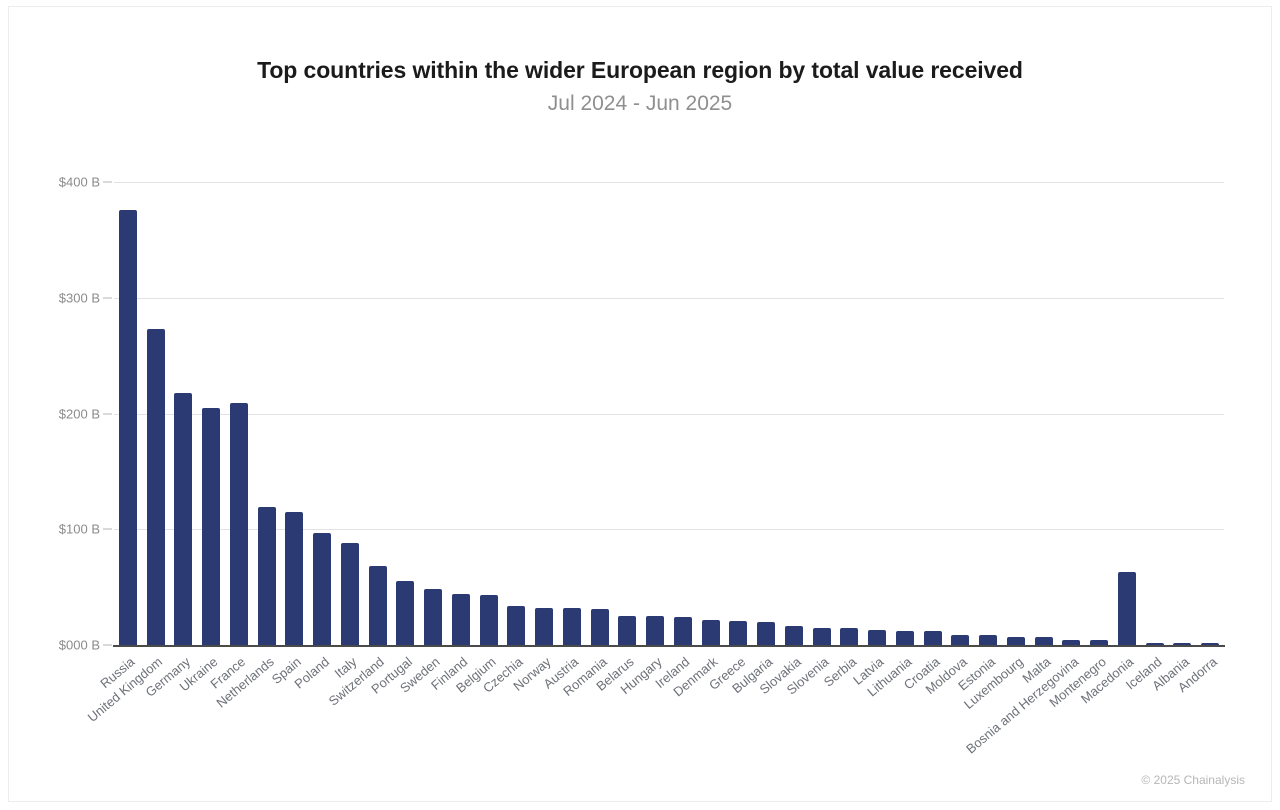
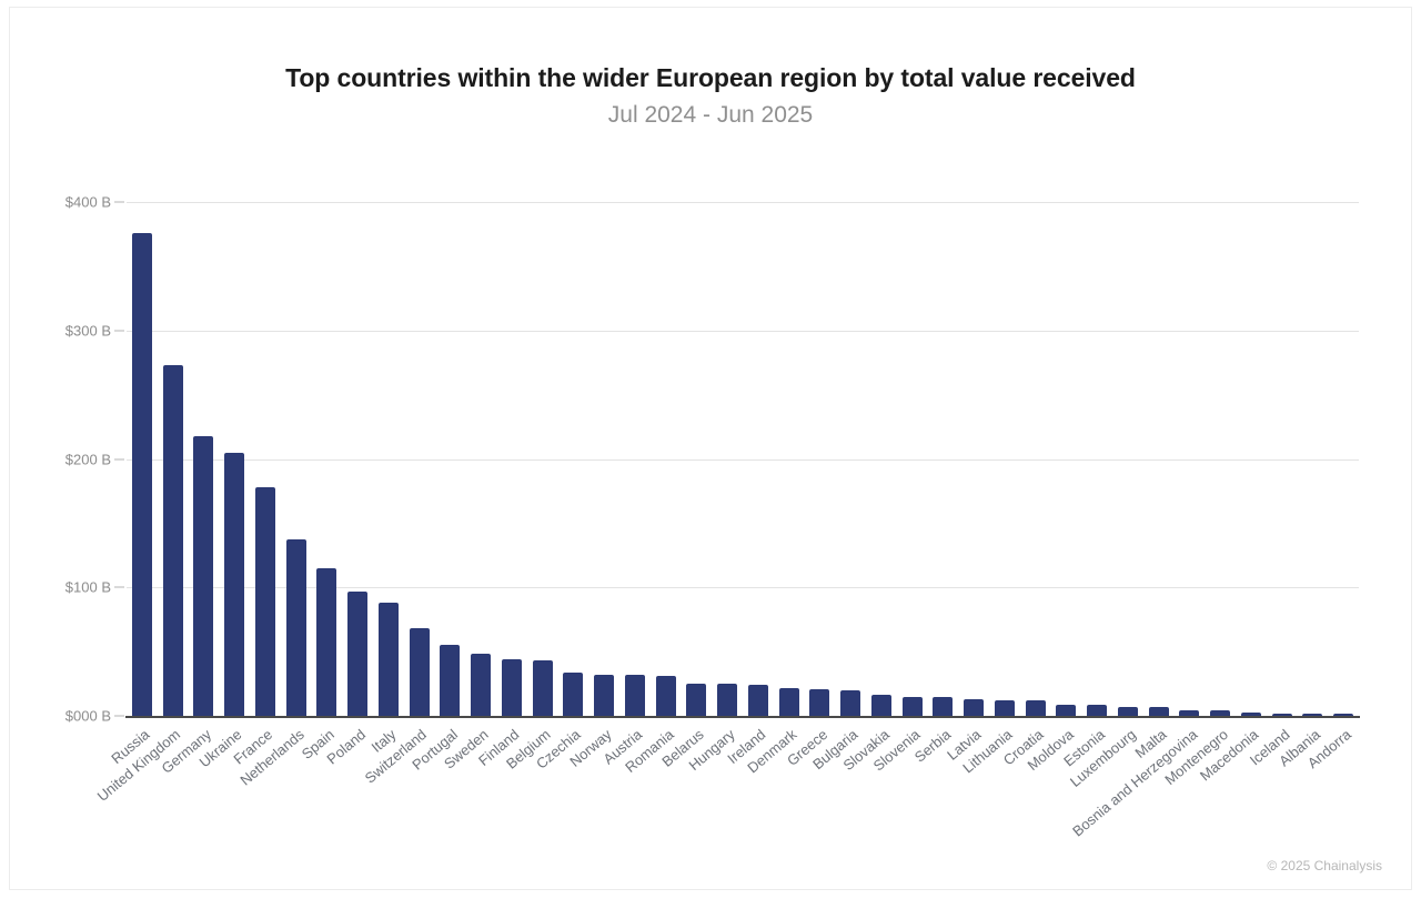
France: $209B -> $178B
Netherlands: $119B -> $137B
Macedonia: $63B -> $3B
